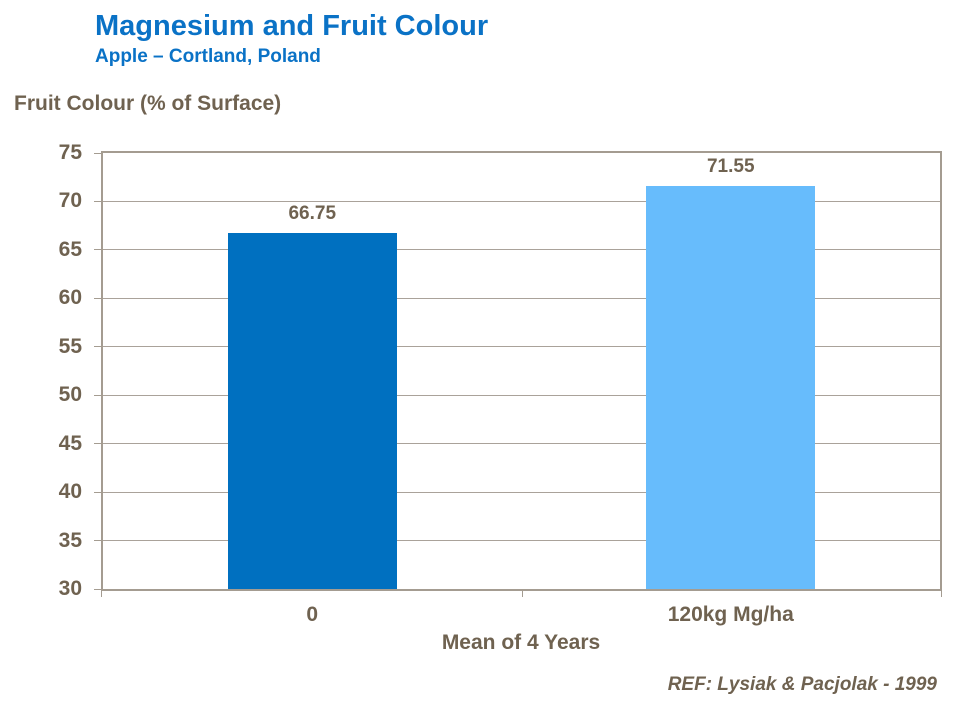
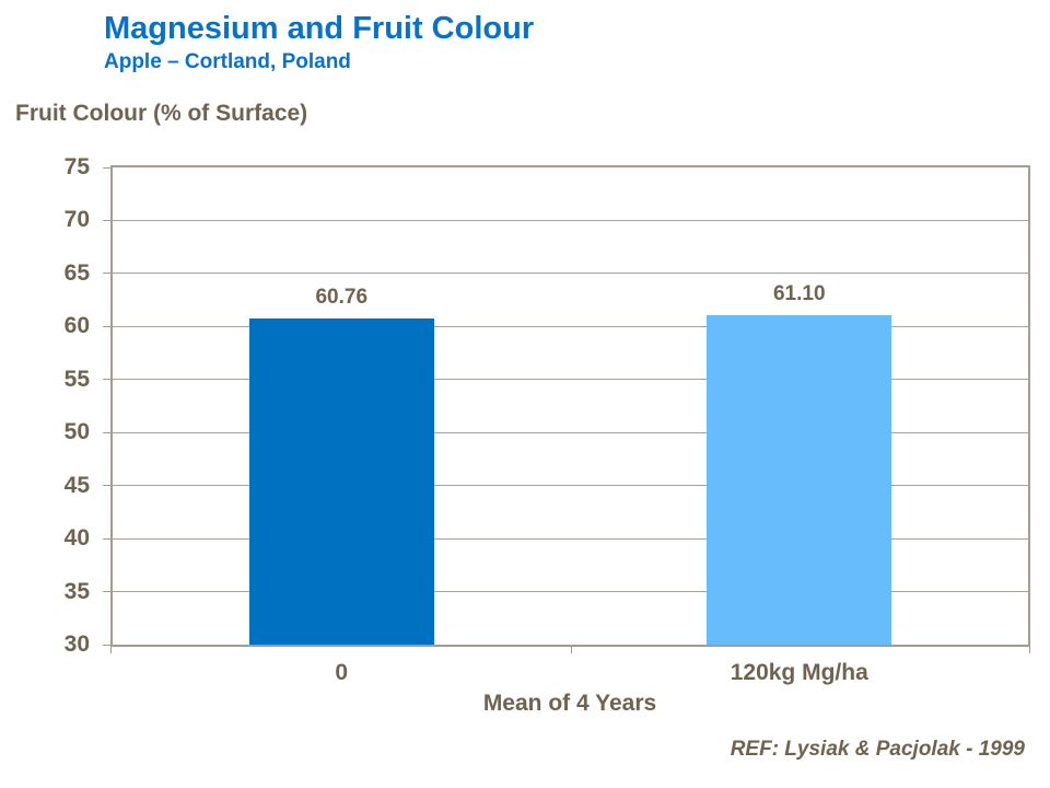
0: 66.75 -> 60.76
120kg Mg/ha: 71.55 -> 61.10
